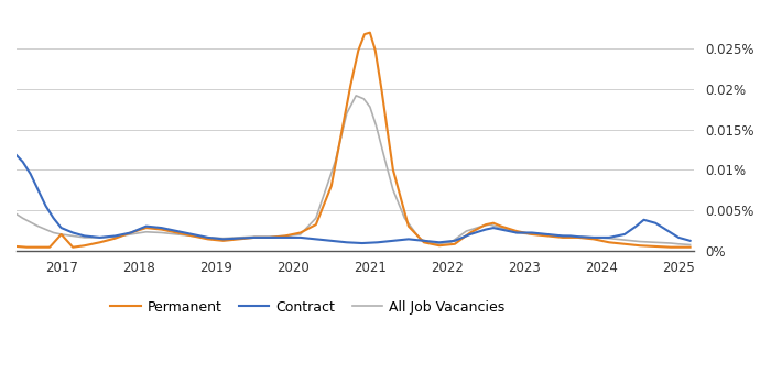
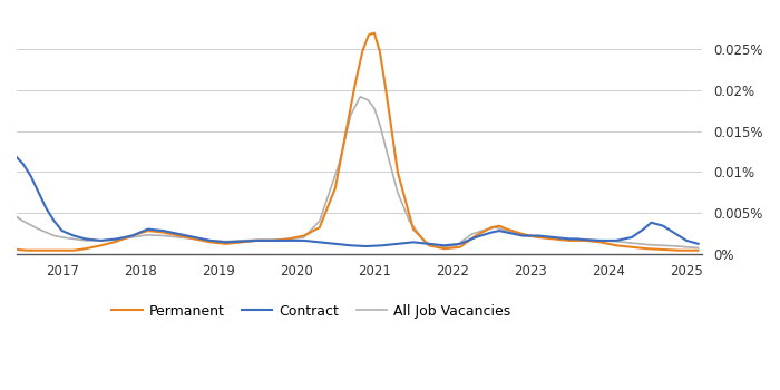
Permanent/2017: 0.0020% -> 0.0004%
